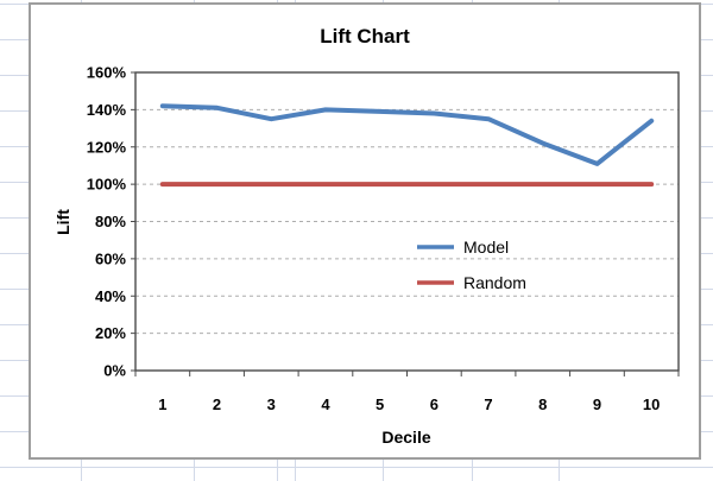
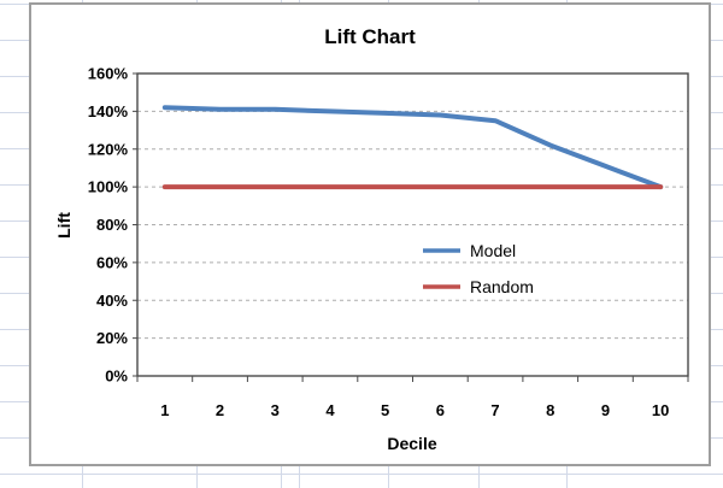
Model/3: 135% -> 141%
Model/10: 134% -> 100%
